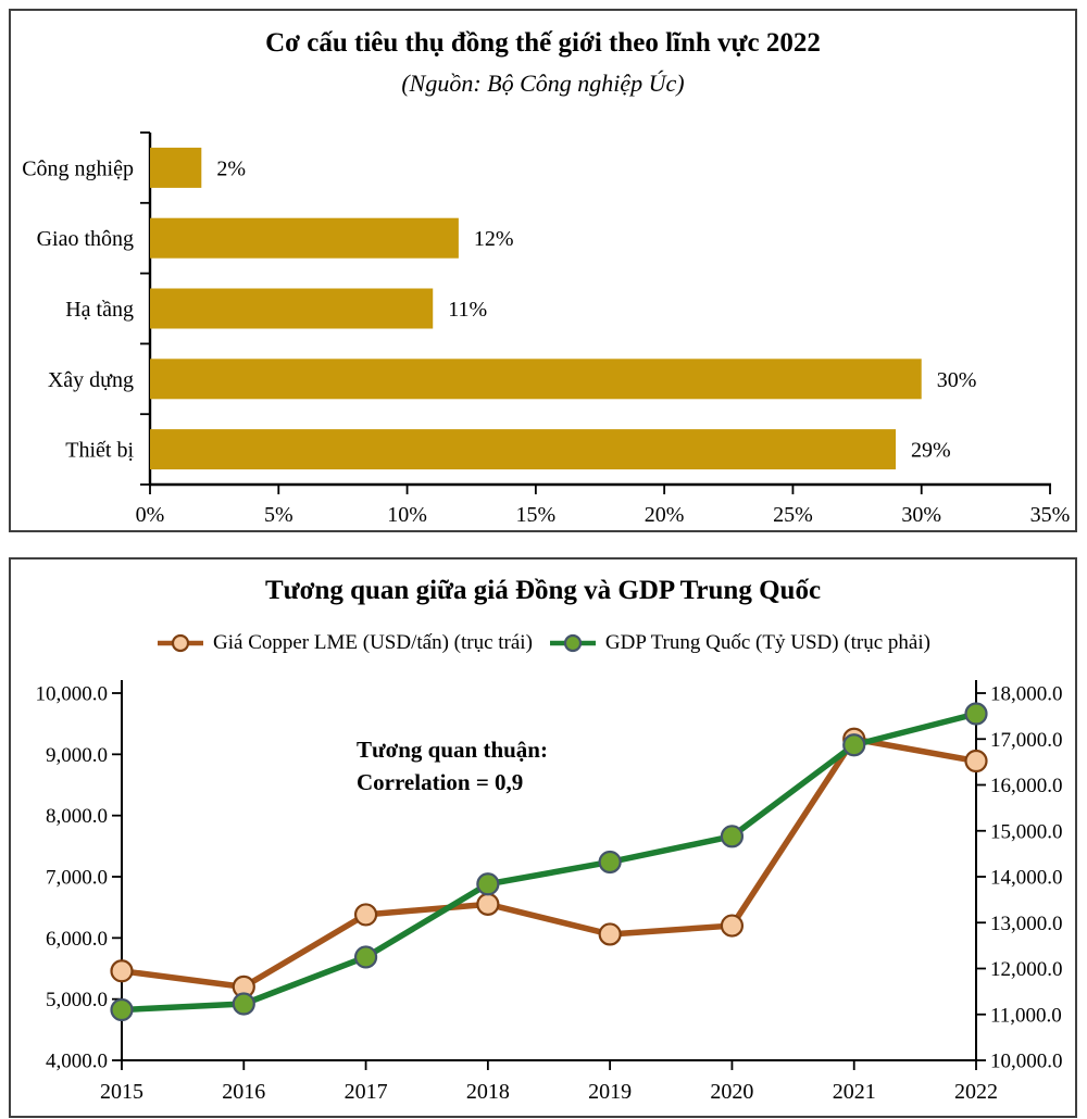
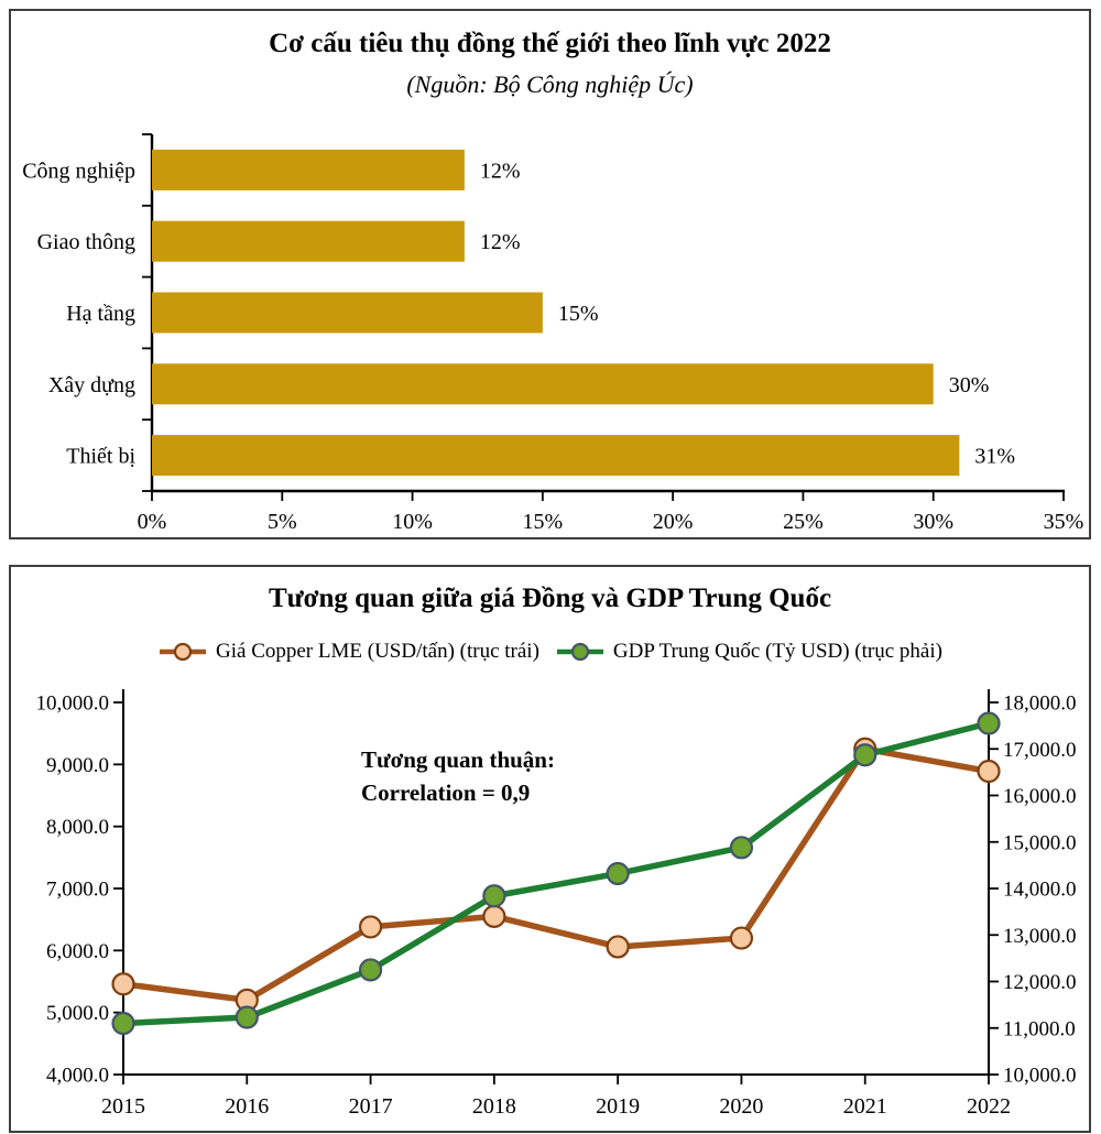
Cơ cấu tiêu thụ đồng thế giới theo lĩnh vực 2022/Công nghiệp: 2% -> 12%
Cơ cấu tiêu thụ đồng thế giới theo lĩnh vực 2022/Hạ tầng: 11% -> 15%
Cơ cấu tiêu thụ đồng thế giới theo lĩnh vực 2022/Thiết bị: 29% -> 31%
